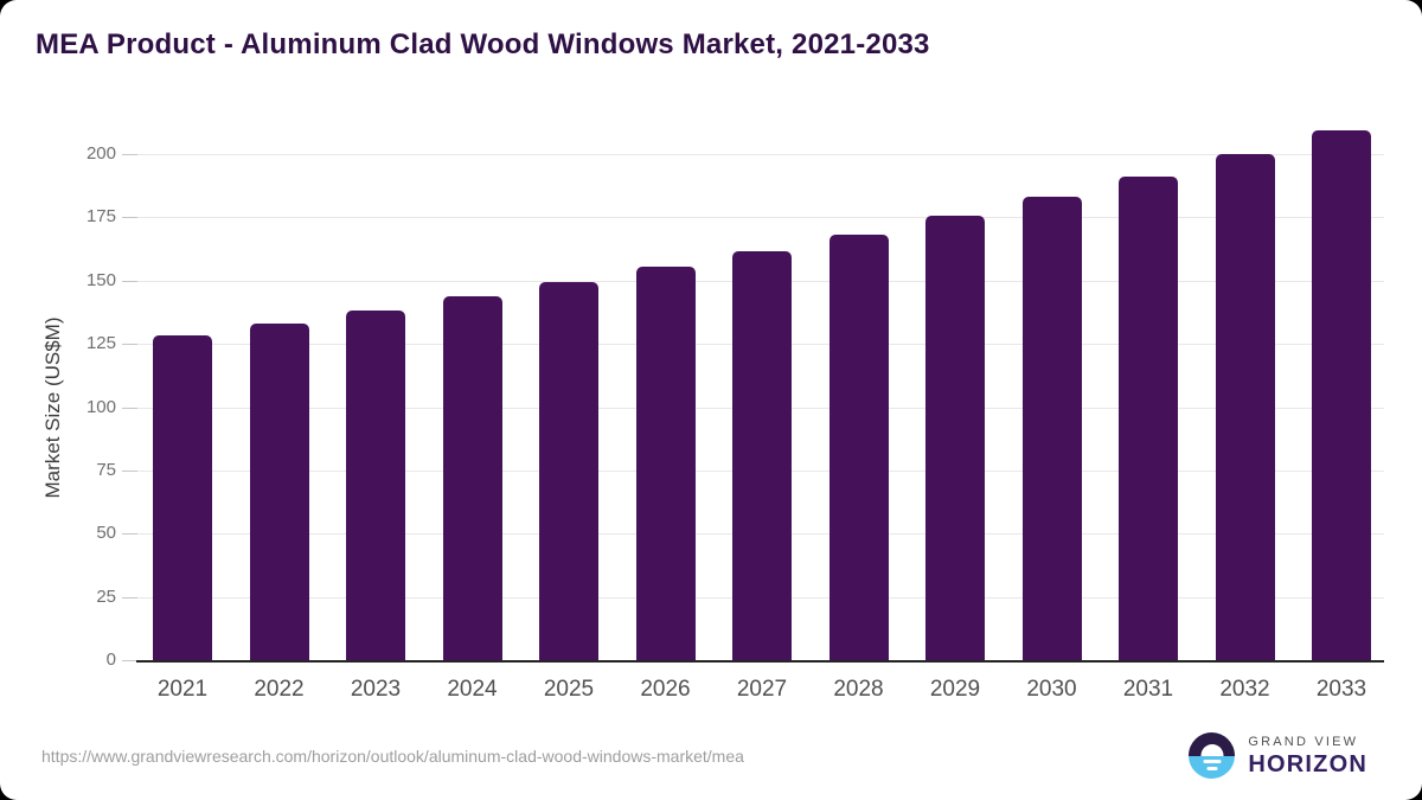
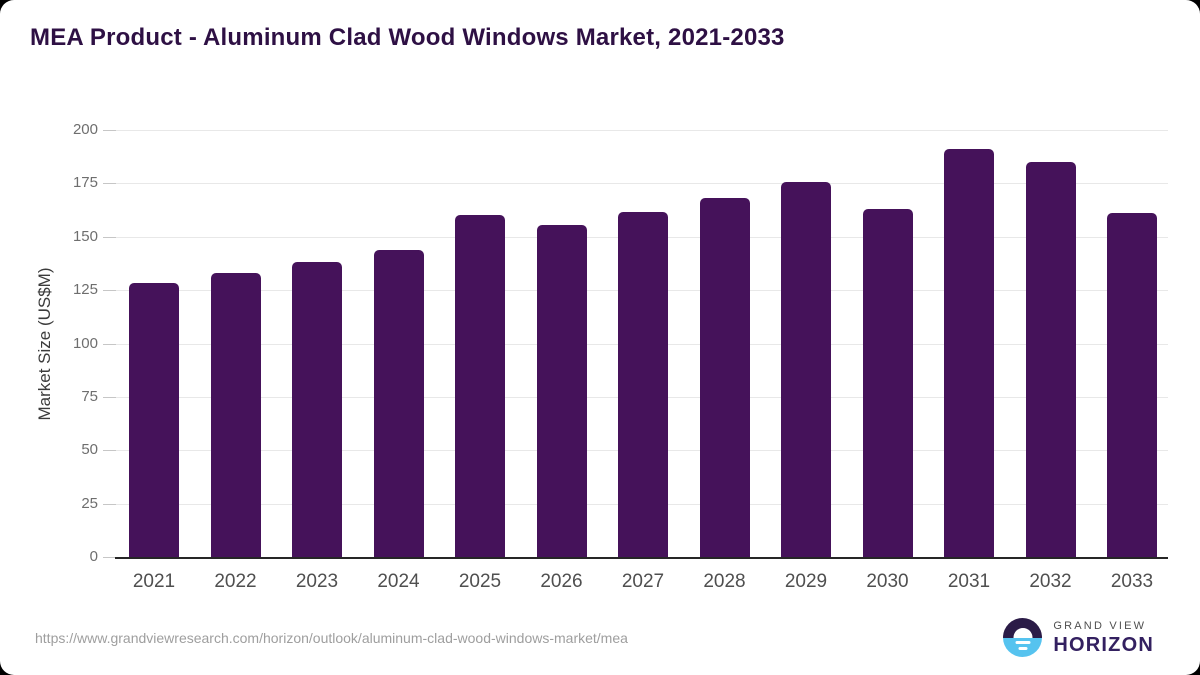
2025: 149 -> 160
2030: 183 -> 163
2032: 200 -> 185
2033: 209 -> 161
